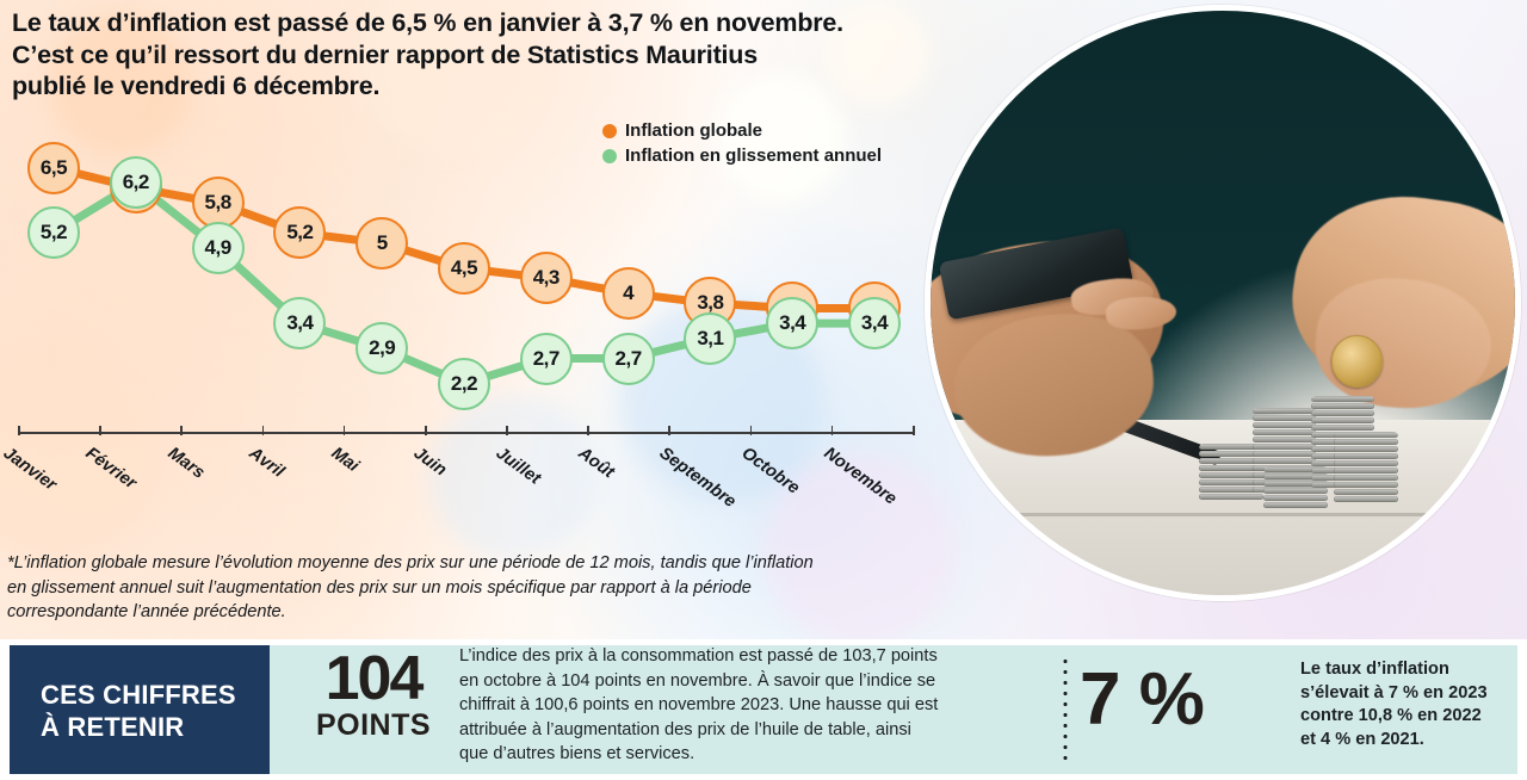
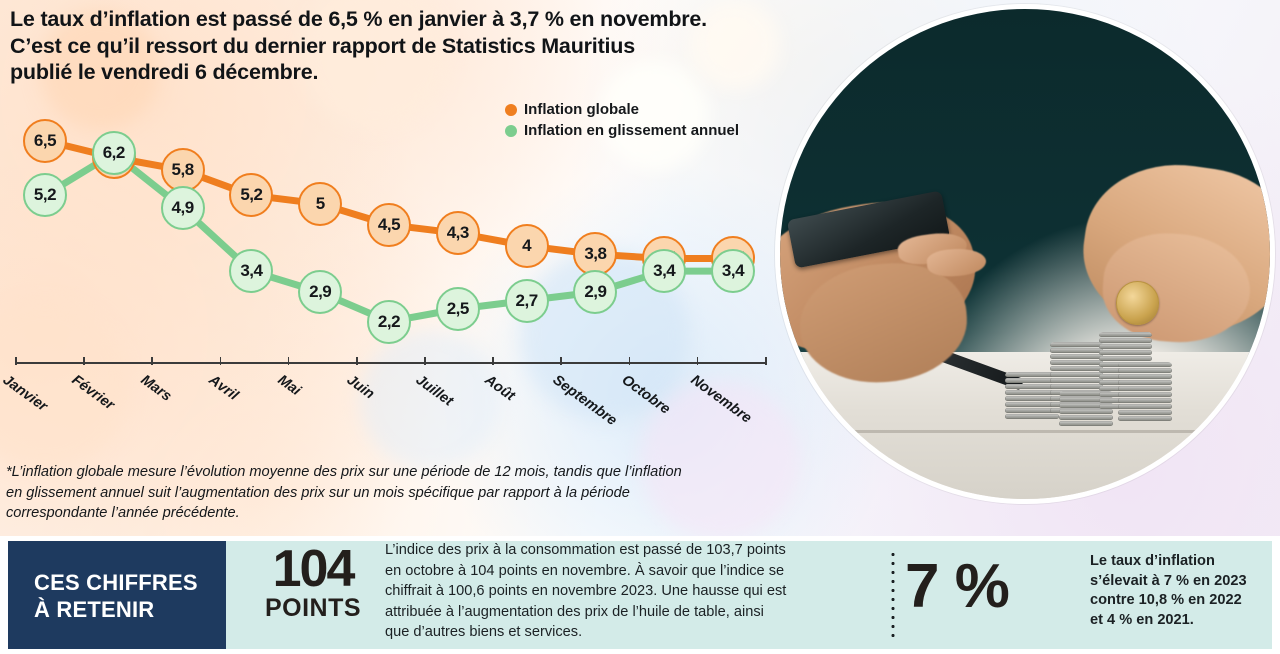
Inflation en glissement annuel/Juillet: 2,7 -> 2,5
Inflation en glissement annuel/Septembre: 3,1 -> 2,9
